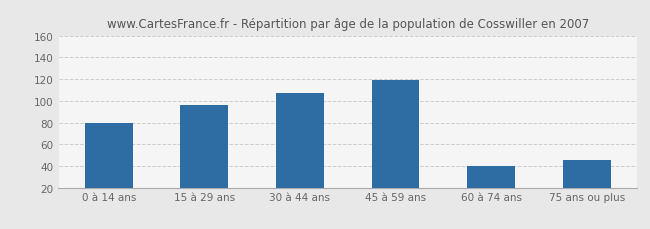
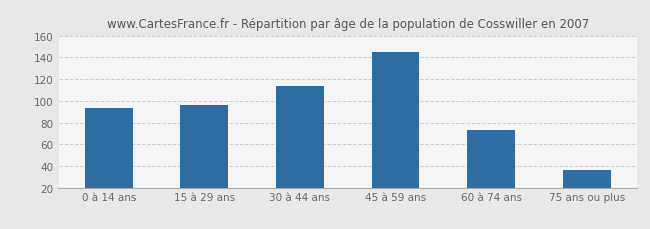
0 à 14 ans: 80 -> 93
30 à 44 ans: 107 -> 114
45 à 59 ans: 119 -> 145
60 à 74 ans: 40 -> 73
75 ans ou plus: 45 -> 36
